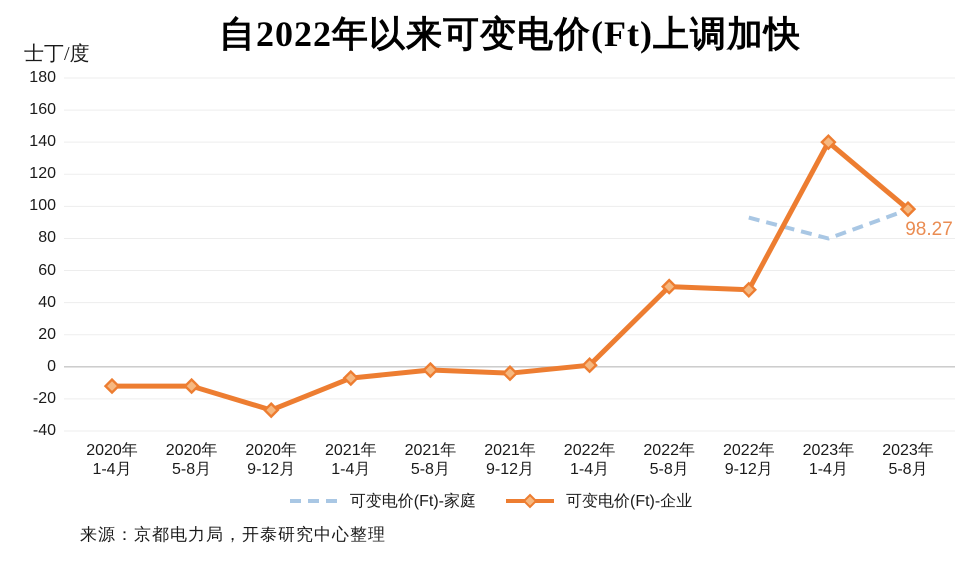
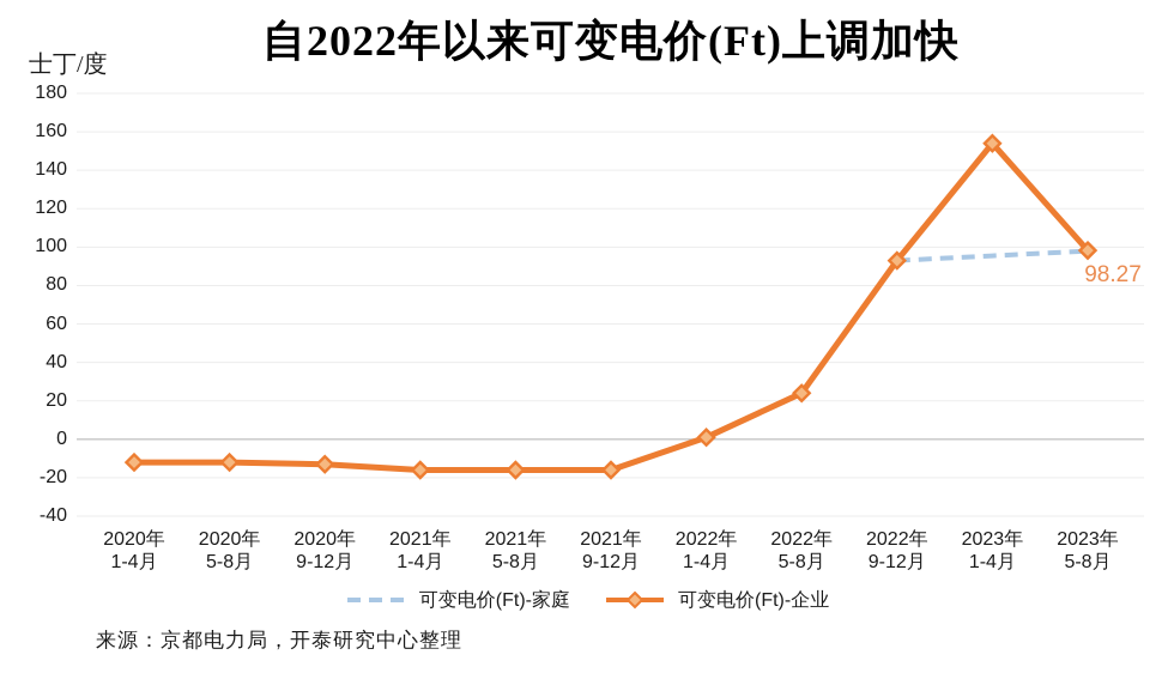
可变电价(Ft)-企业/2020年 9-12月: -27 -> -13
可变电价(Ft)-企业/2021年 1-4月: -7 -> -16
可变电价(Ft)-企业/2021年 5-8月: -2 -> -16
可变电价(Ft)-企业/2021年 9-12月: -4 -> -16
可变电价(Ft)-企业/2022年 5-8月: 50 -> 24
可变电价(Ft)-企业/2022年 9-12月: 48 -> 93
可变电价(Ft)-家庭/2023年 1-4月: 80 -> 96
可变电价(Ft)-企业/2023年 1-4月: 140 -> 154
